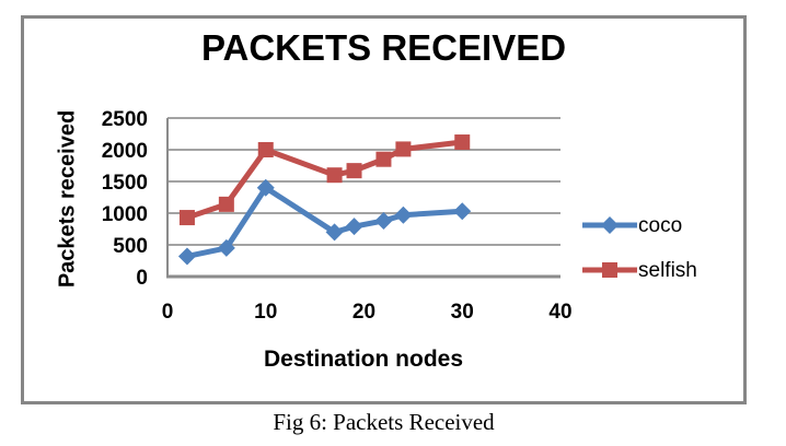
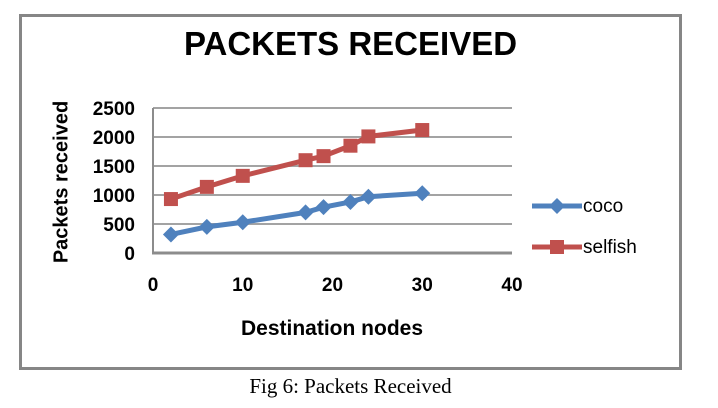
coco/10: 1400 -> 500
selfish/10: 2000 -> 1300
